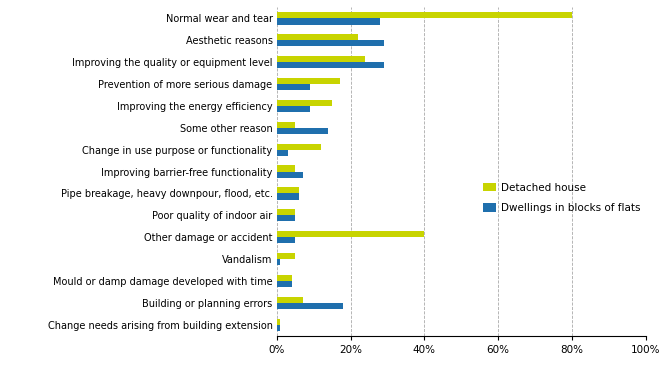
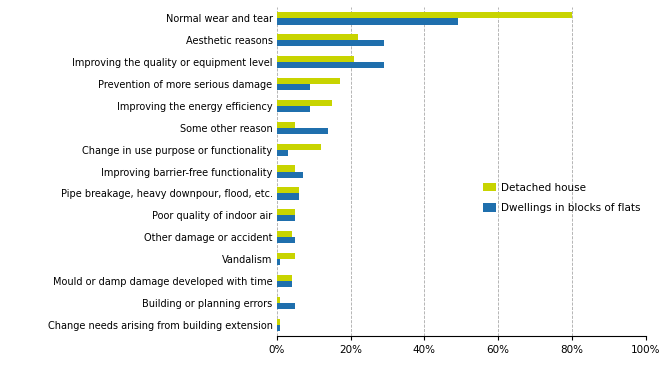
Dwellings in blocks of flats/Normal wear and tear: 28% -> 49%
Detached house/Improving the quality or equipment level: 24% -> 21%
Detached house/Other damage or accident: 40% -> 4%
Detached house/Building or planning errors: 7% -> 1%
Dwellings in blocks of flats/Building or planning errors: 18% -> 5%
